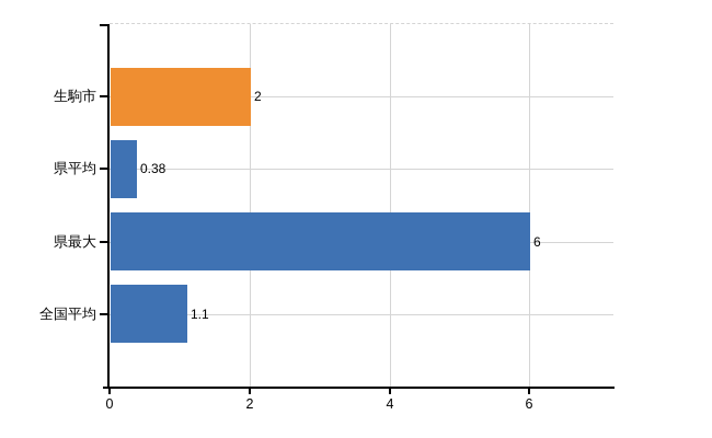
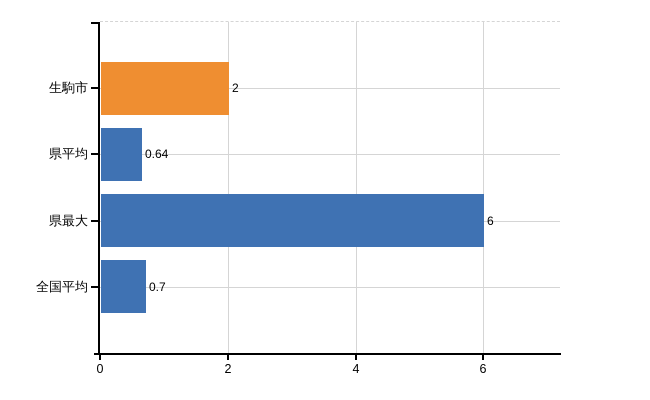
県平均: 0.38 -> 0.64
全国平均: 1.1 -> 0.7
